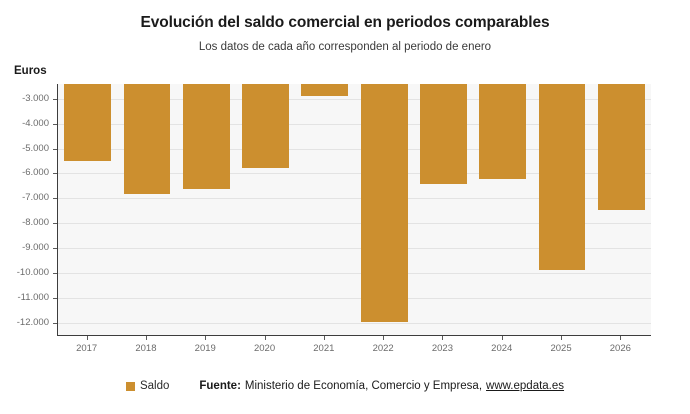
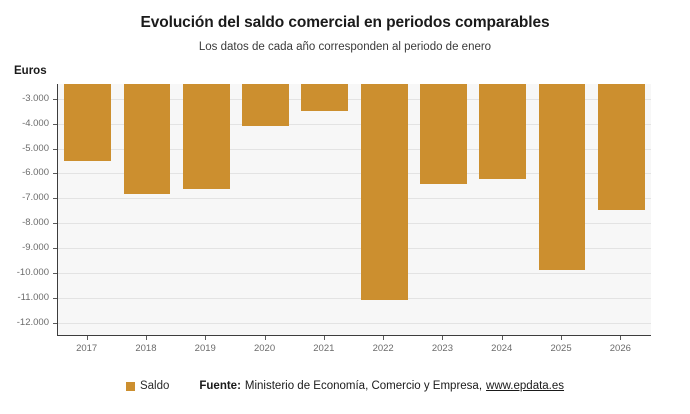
2020: -5800 -> -4100
2021: -2900 -> -3500
2022: -12000 -> -11100
